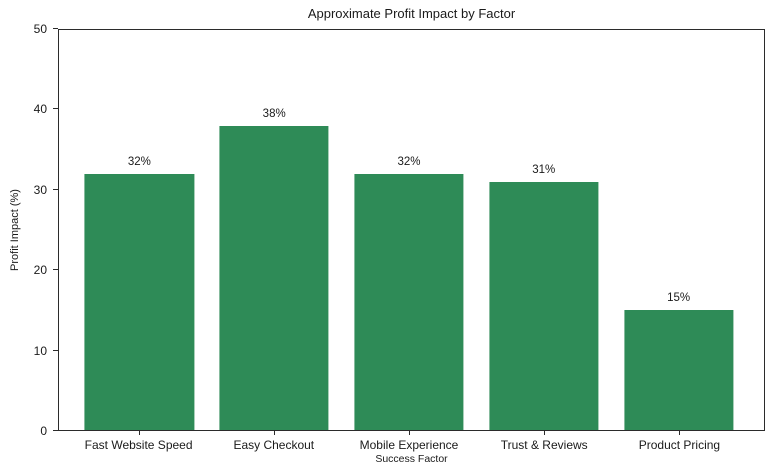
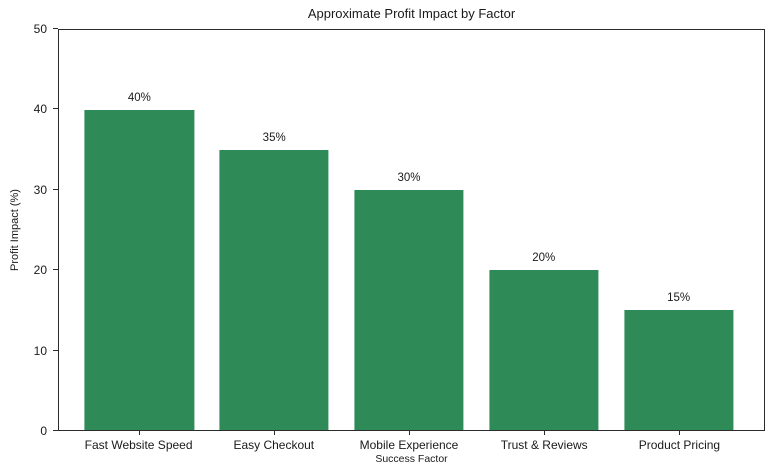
Fast Website Speed: 32% -> 40%
Easy Checkout: 38% -> 35%
Mobile Experience: 32% -> 30%
Trust & Reviews: 31% -> 20%
